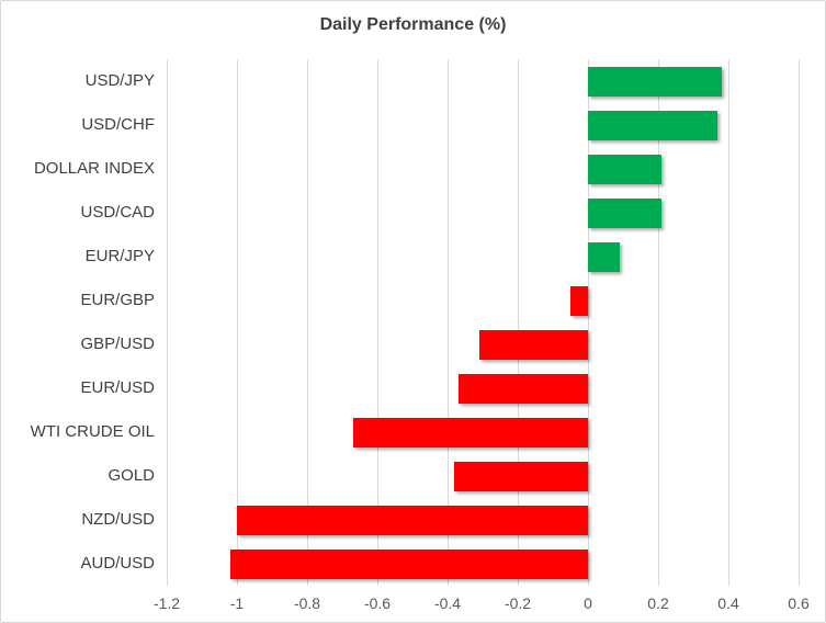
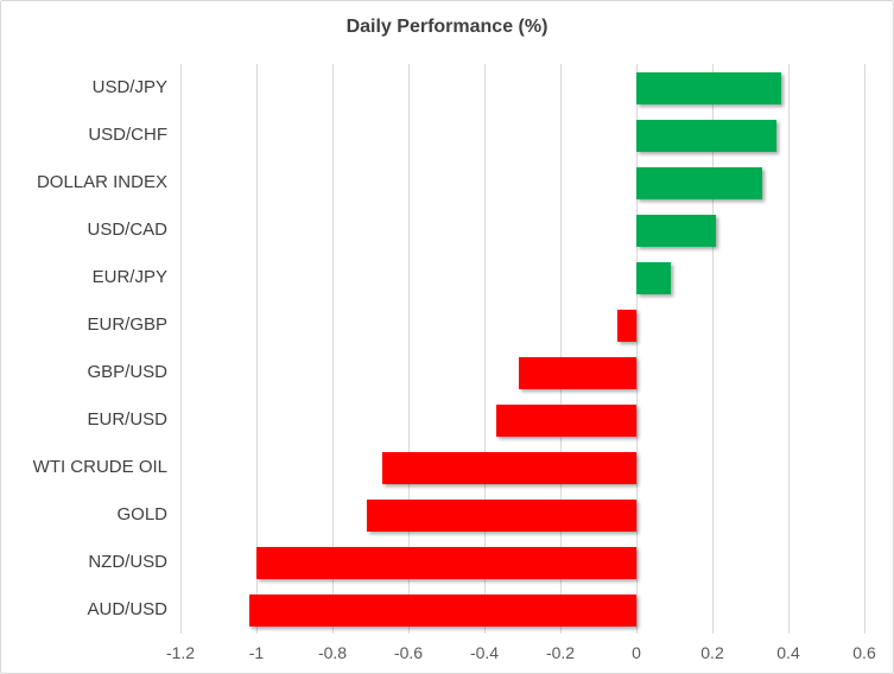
DOLLAR INDEX: 0.21 -> 0.33
GOLD: -0.38 -> -0.71
